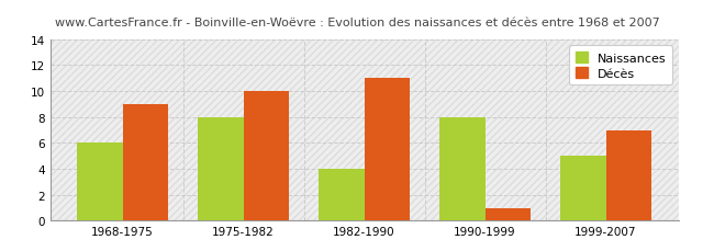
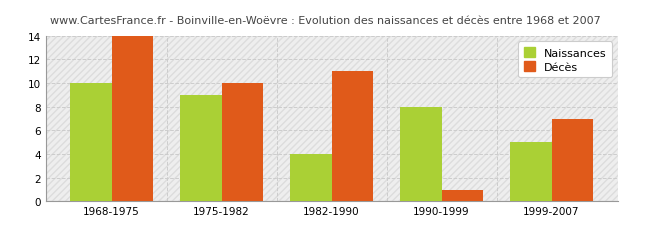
Naissances/1968-1975: 6 -> 10
Décès/1968-1975: 9 -> 14
Naissances/1975-1982: 8 -> 9
